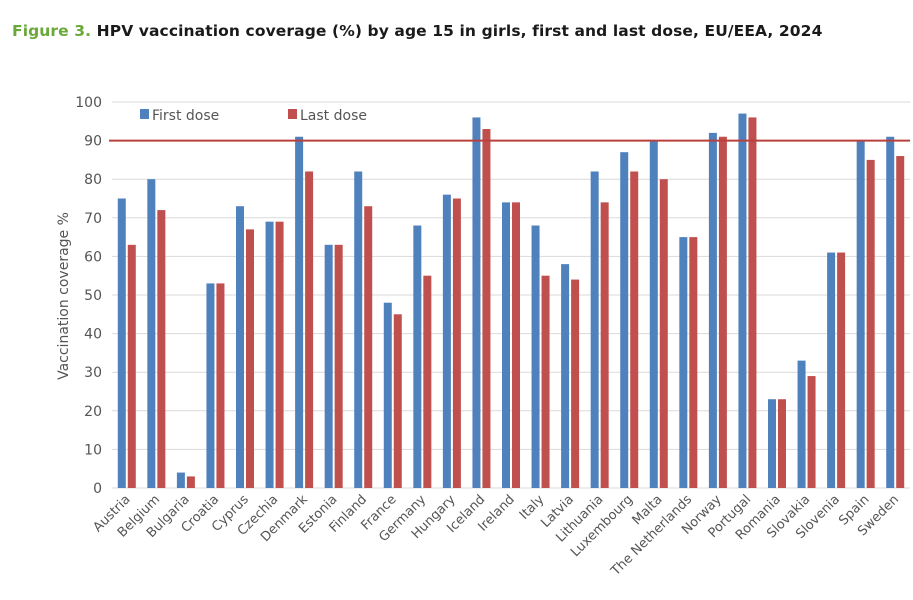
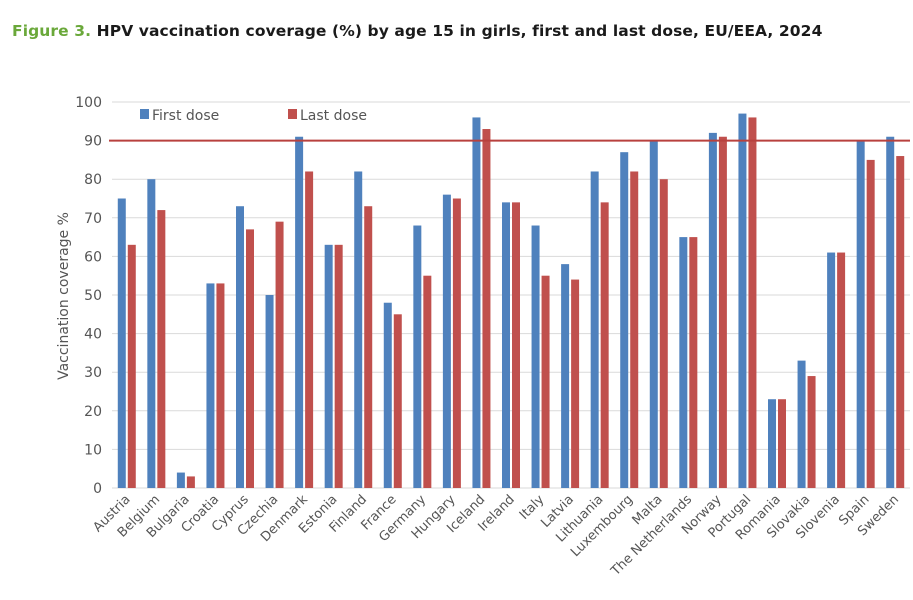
First dose/Czechia: 69 -> 50
